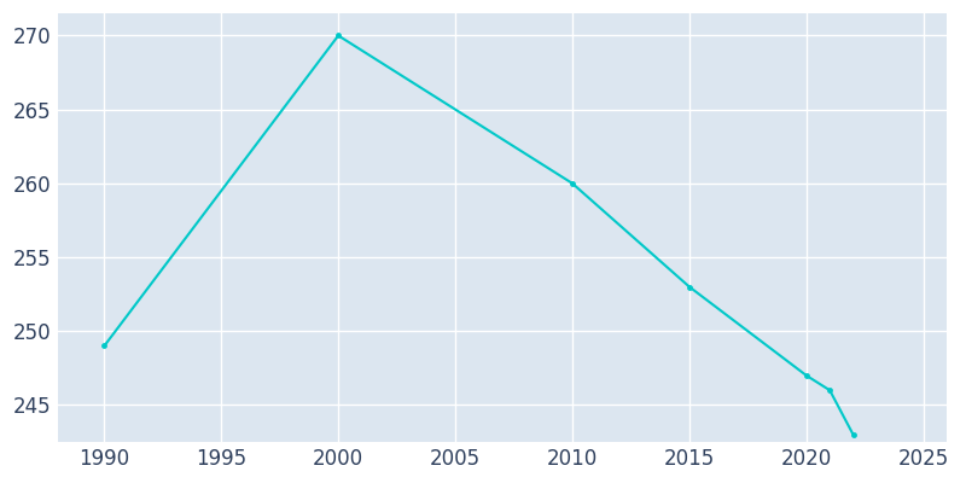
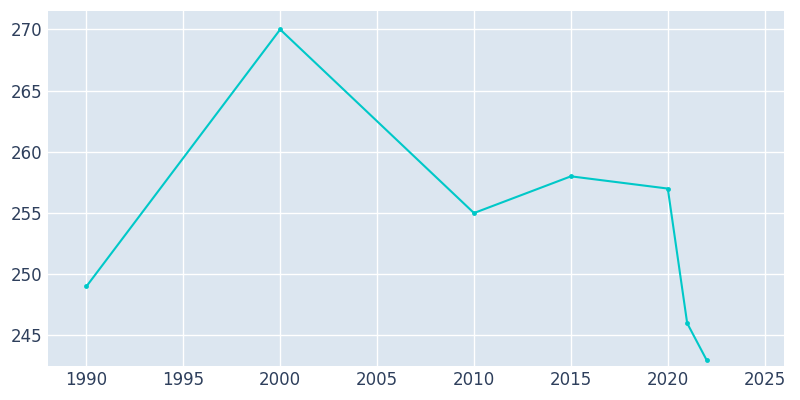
2010: 260 -> 255
2015: 253 -> 258
2020: 247 -> 257
